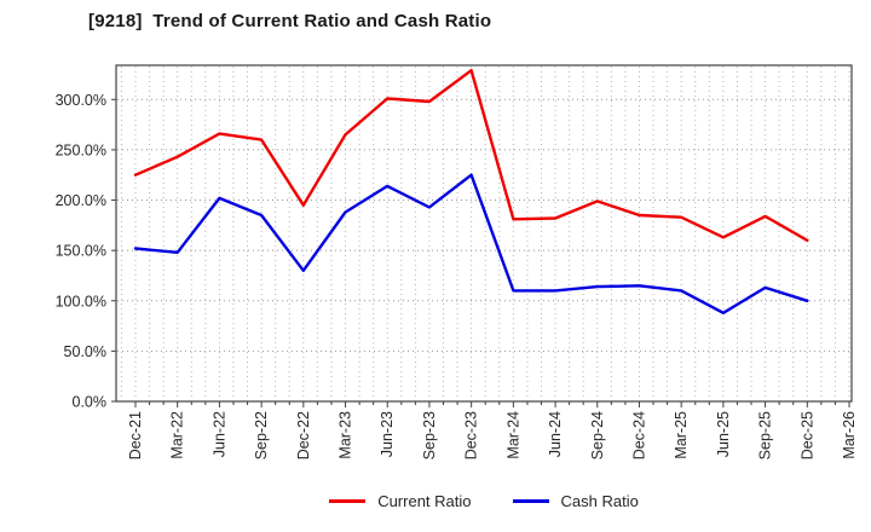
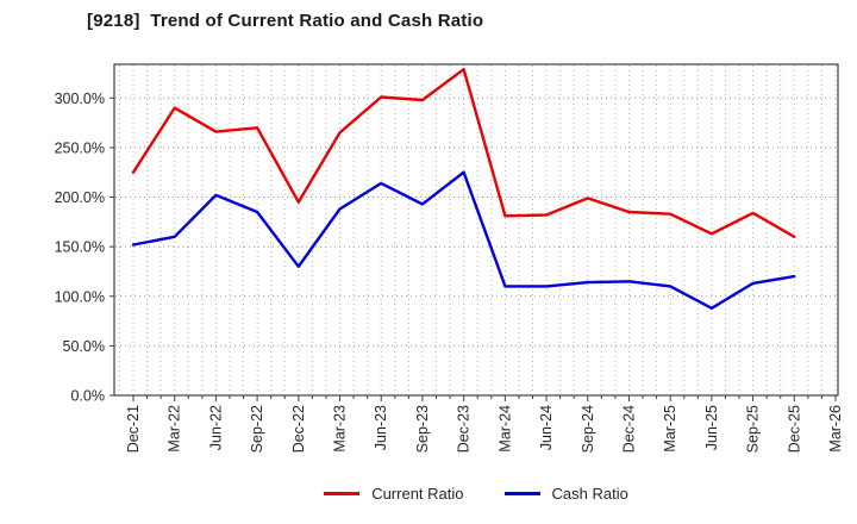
Current Ratio/Mar-22: 240% -> 290%
Cash Ratio/Mar-22: 150% -> 160%
Current Ratio/Sep-22: 260% -> 270%
Cash Ratio/Dec-25: 100% -> 120%
